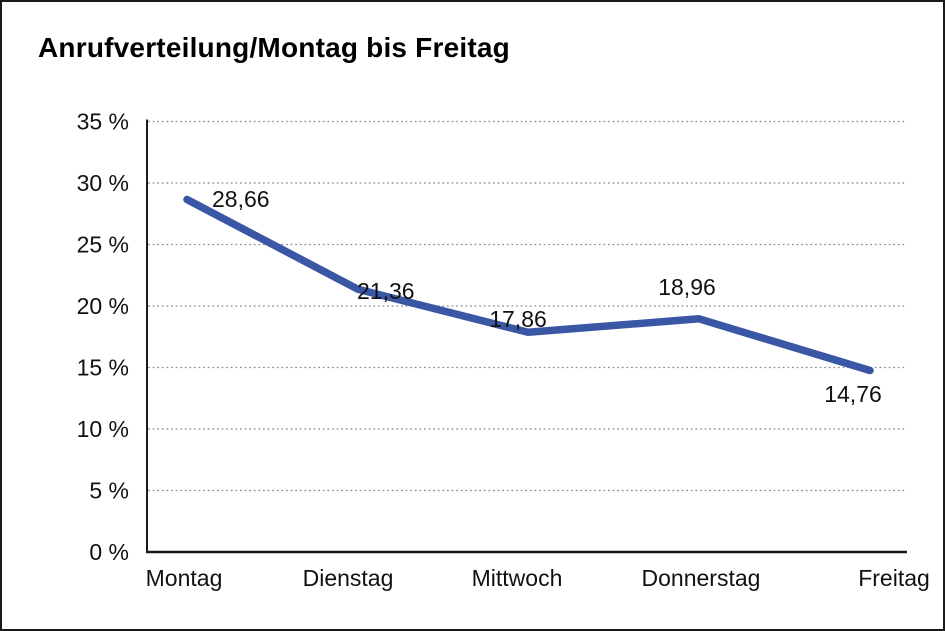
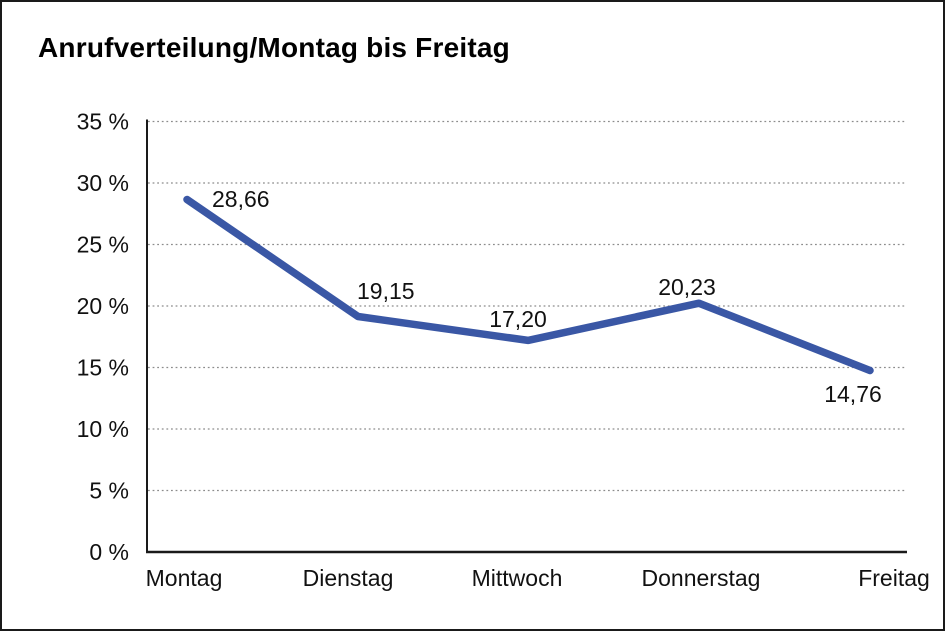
Dienstag: 21,36 -> 19,15
Mittwoch: 17,86 -> 17,20
Donnerstag: 18,96 -> 20,23
